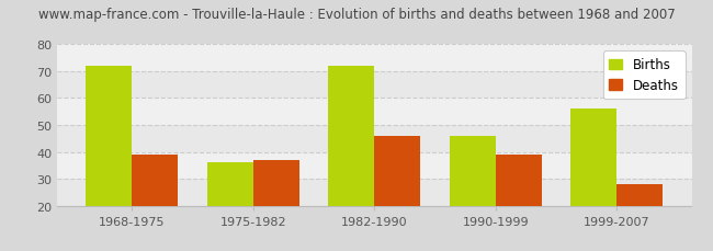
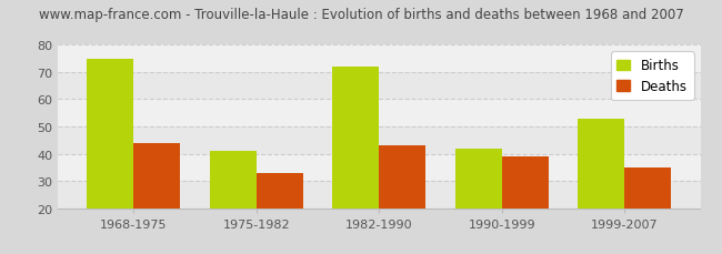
Births/1968-1975: 72 -> 75
Deaths/1968-1975: 39 -> 44
Births/1975-1982: 36 -> 41
Deaths/1975-1982: 37 -> 33
Deaths/1982-1990: 46 -> 43
Births/1990-1999: 46 -> 42
Births/1999-2007: 56 -> 53
Deaths/1999-2007: 28 -> 35
